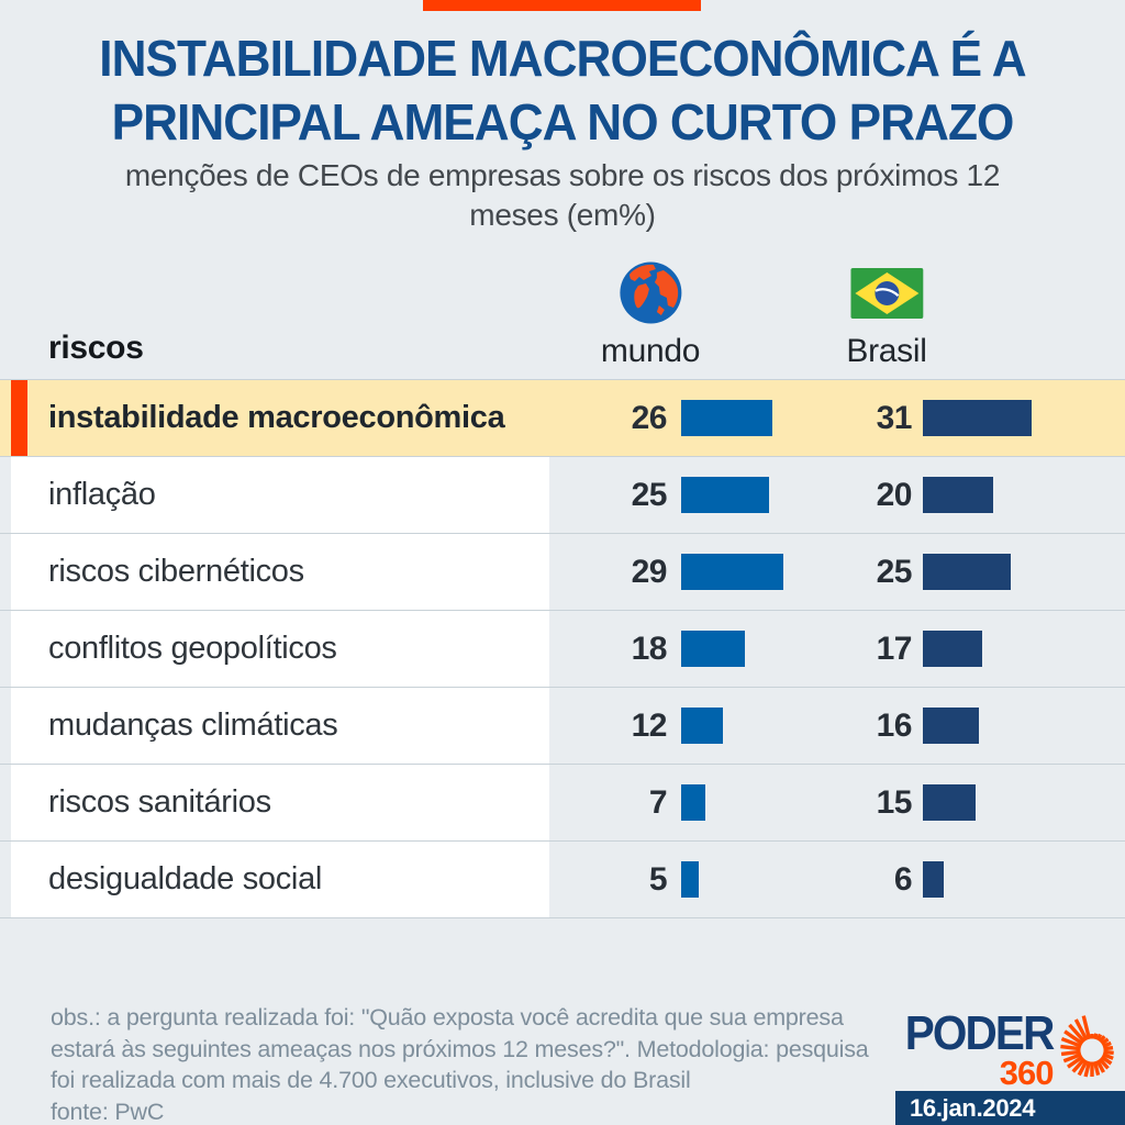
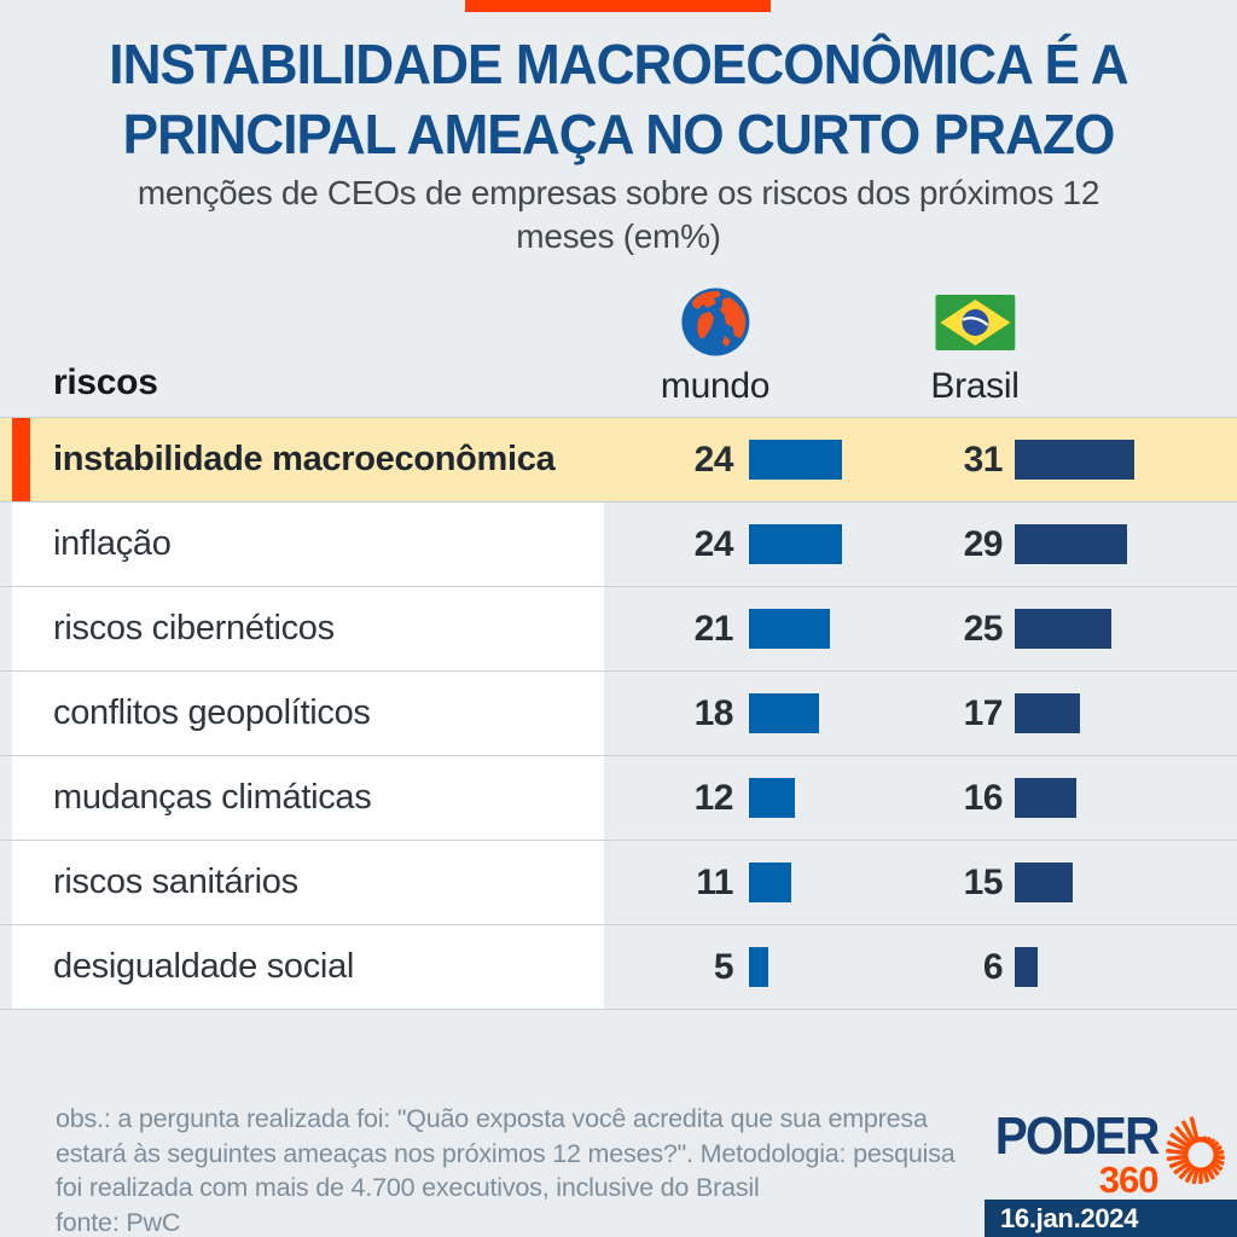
mundo/instabilidade macroeconômica: 26 -> 24
mundo/inflação: 25 -> 24
Brasil/inflação: 20 -> 29
mundo/riscos cibernéticos: 29 -> 21
mundo/riscos sanitários: 7 -> 11
